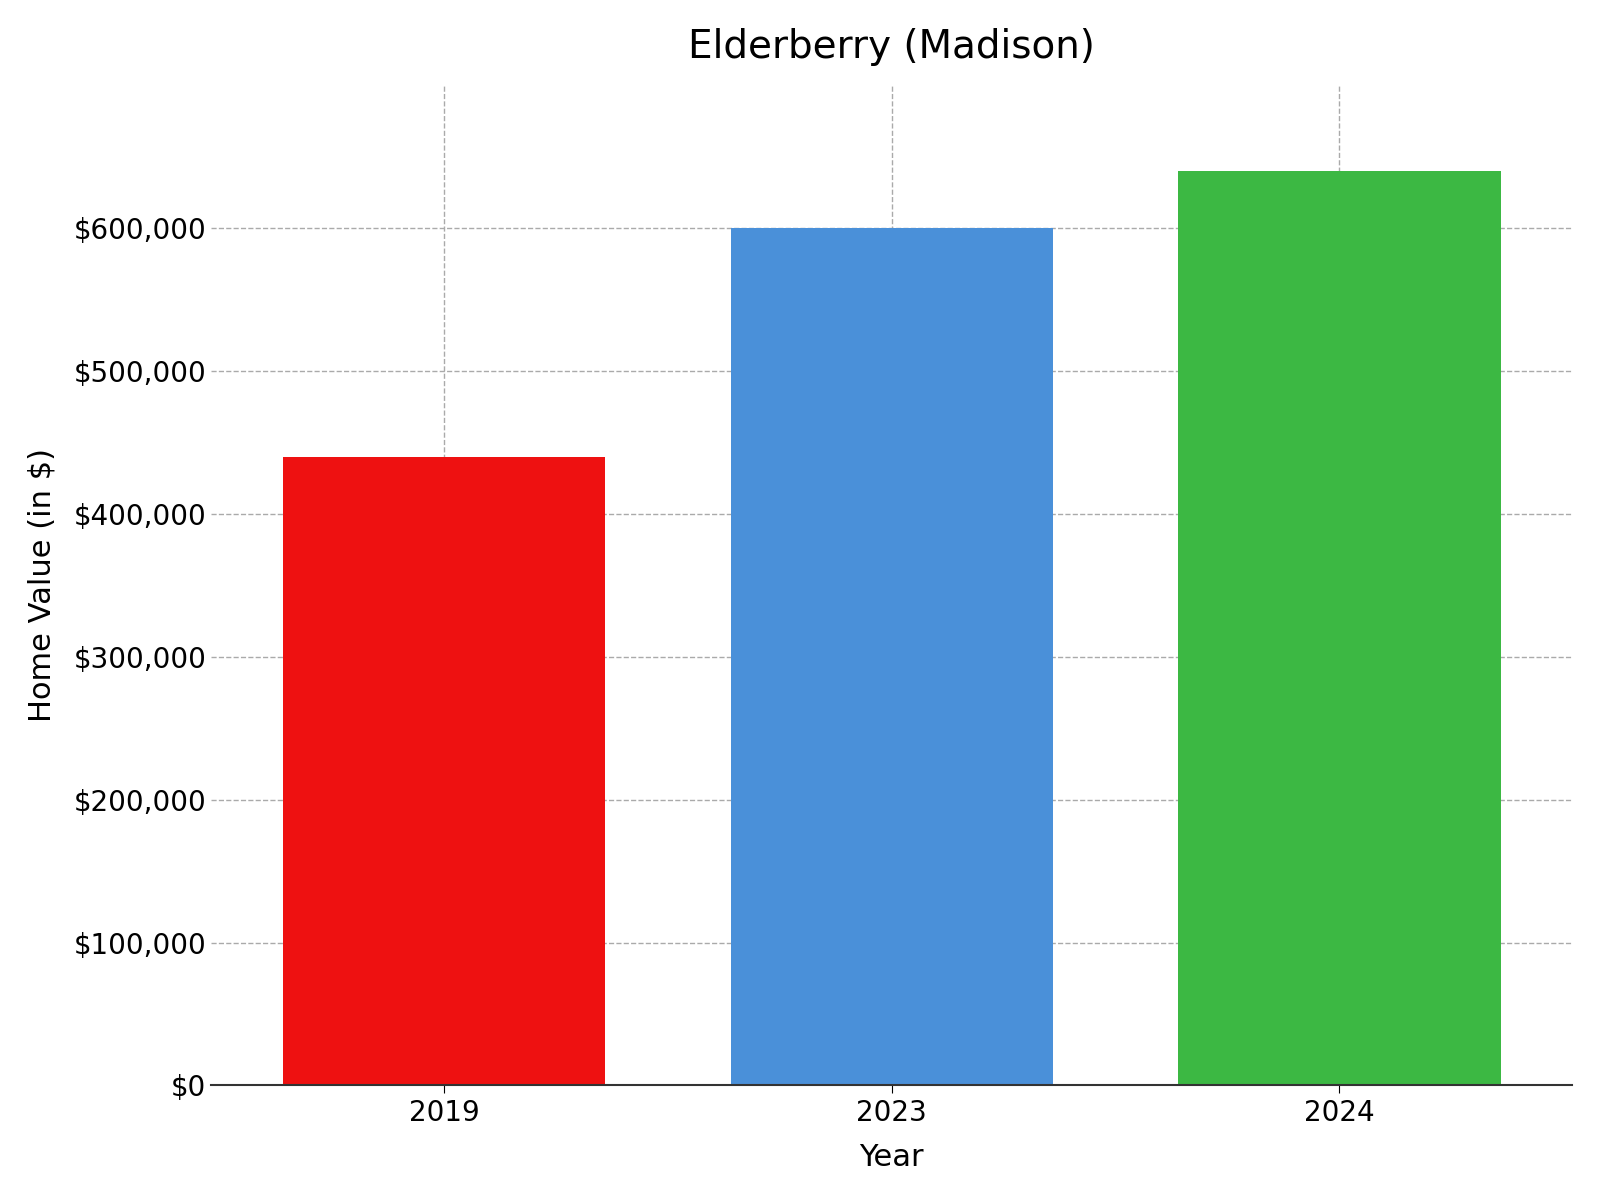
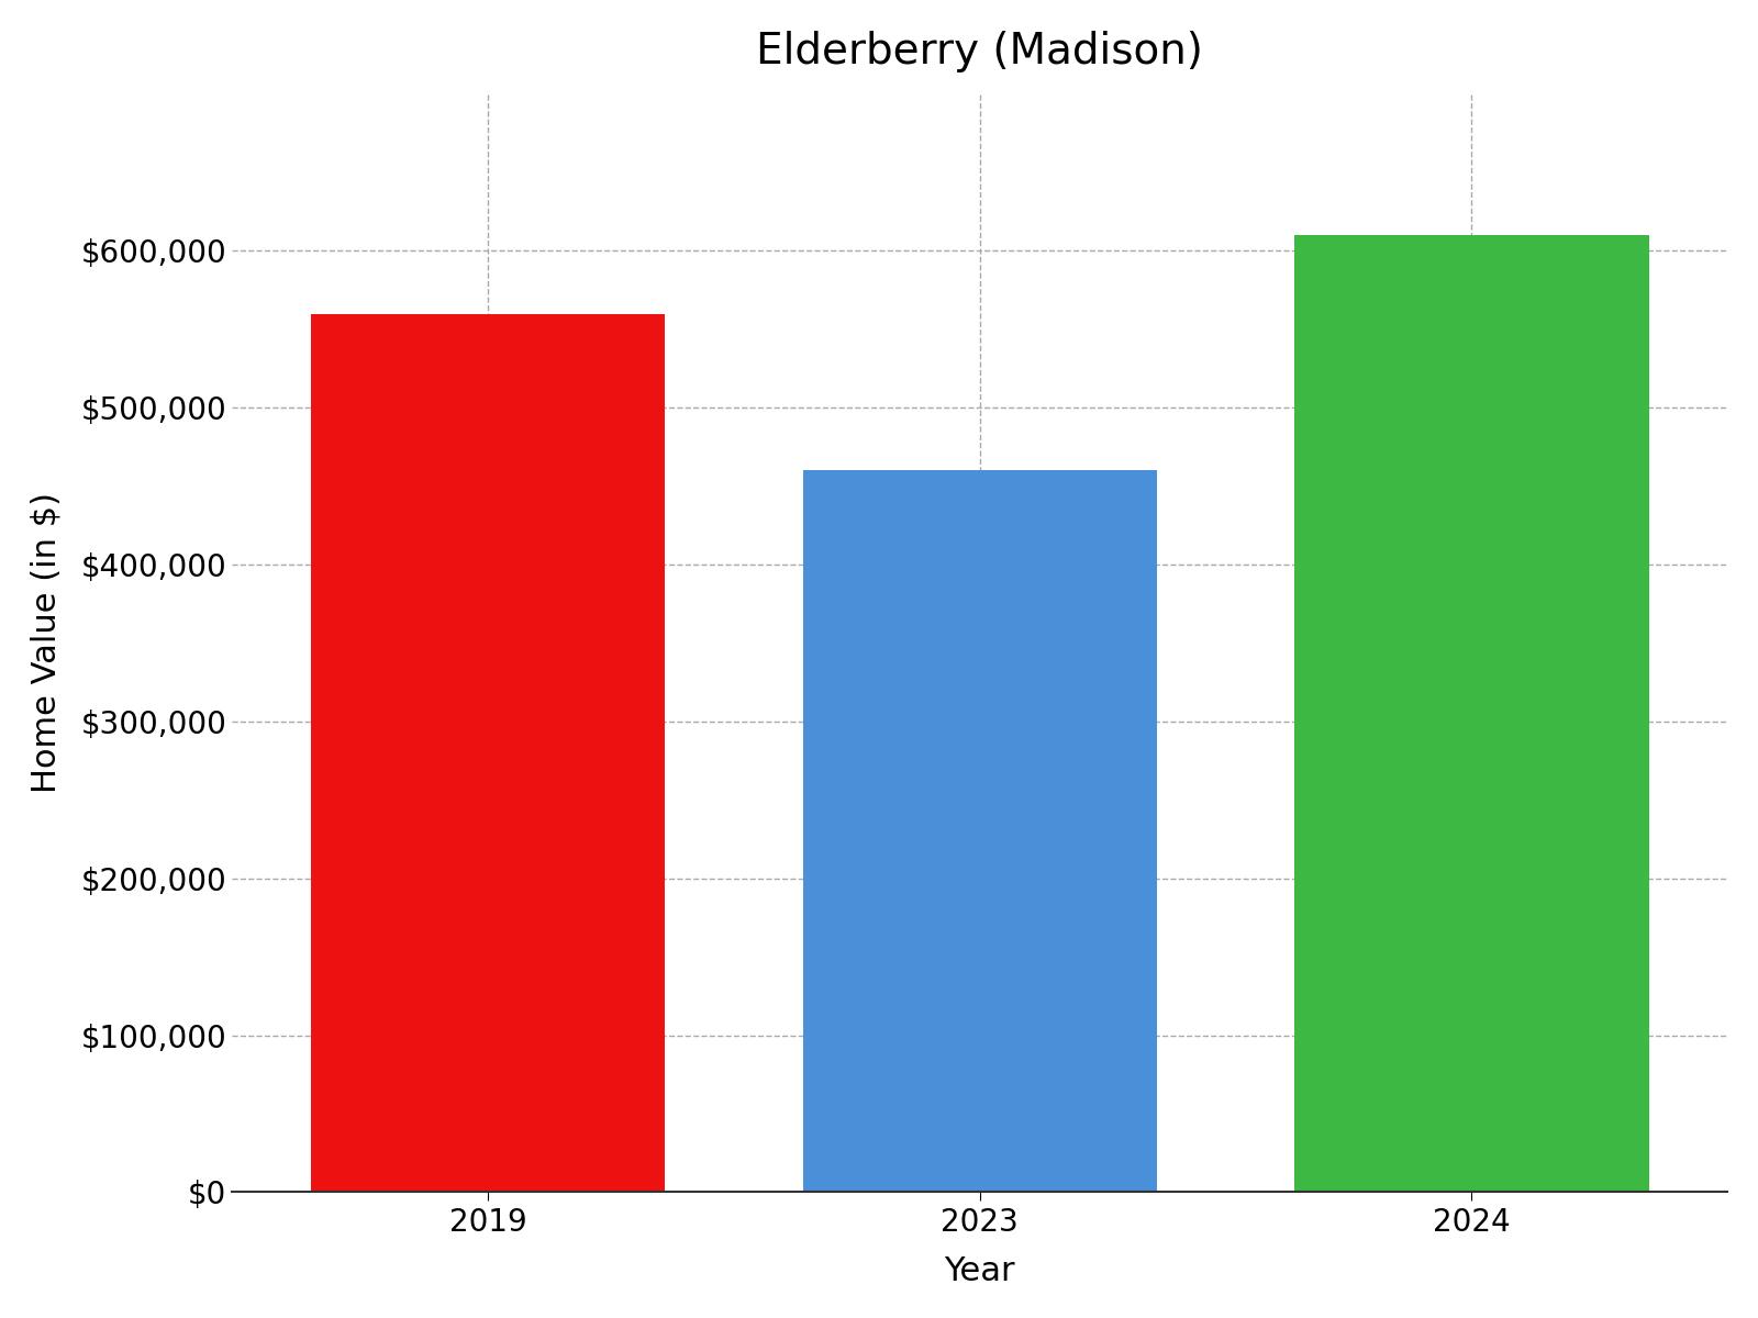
2019: $440,000 -> $560,000
2023: $600,000 -> $460,000
2024: $640,000 -> $610,000
